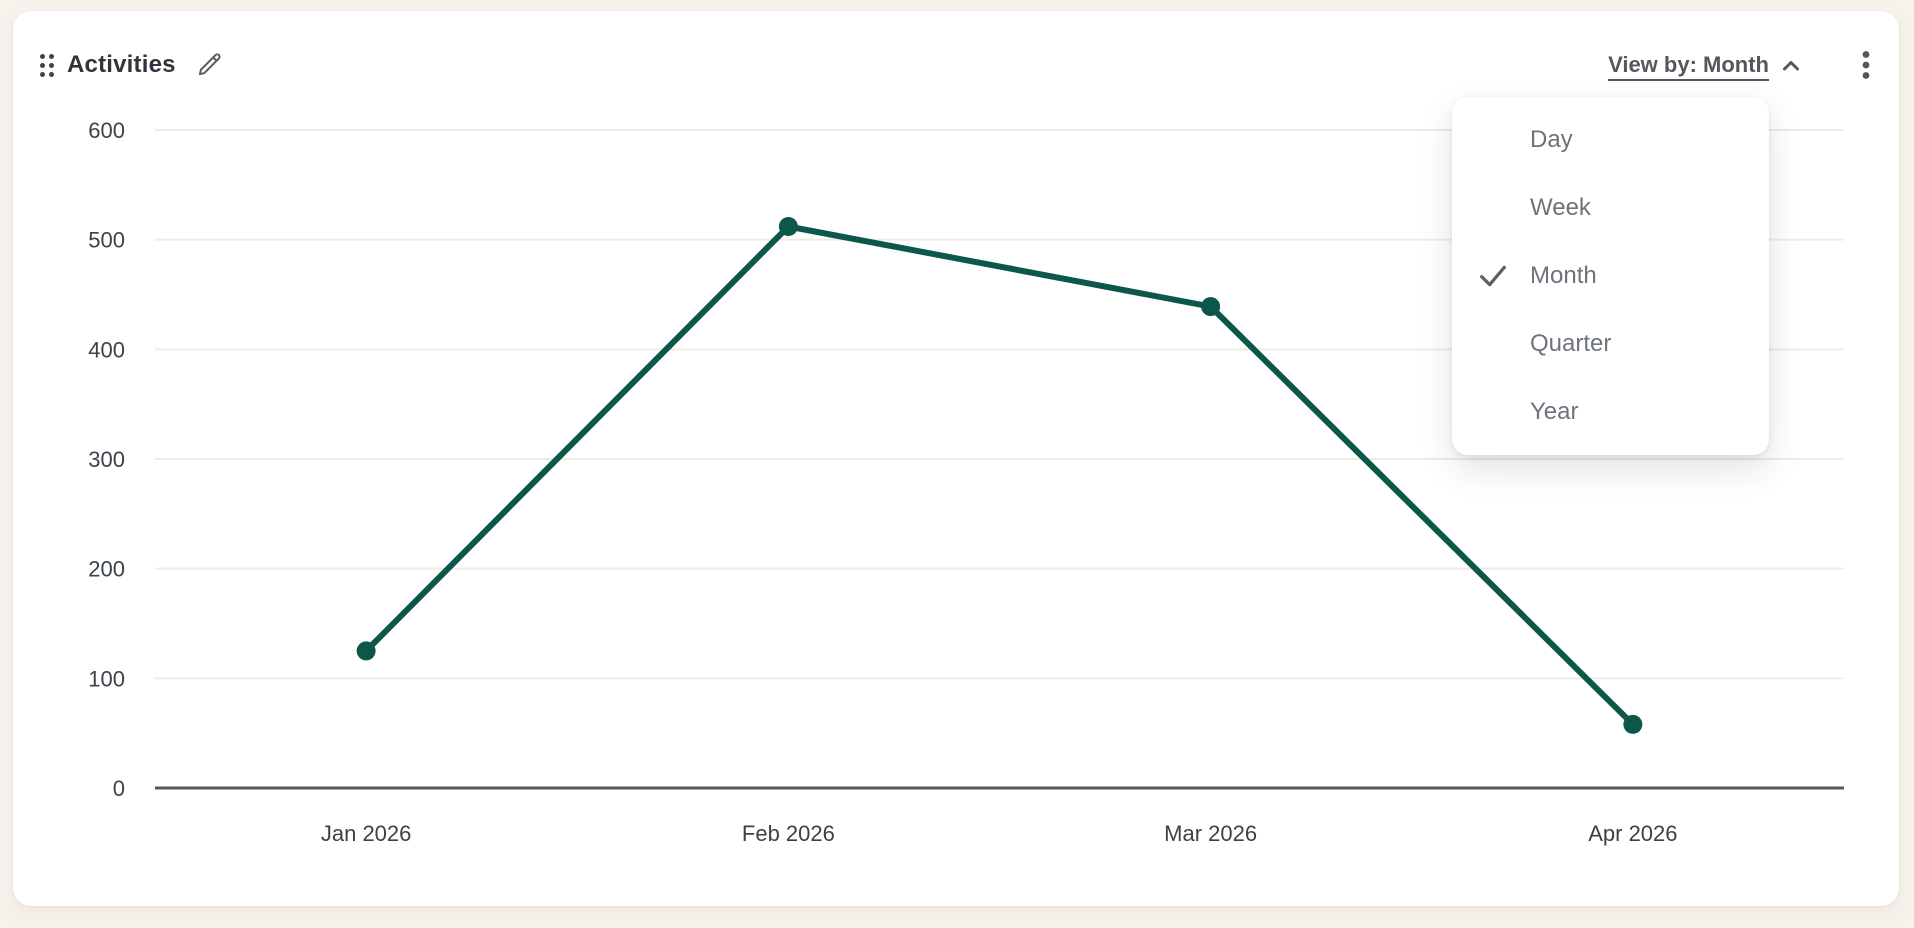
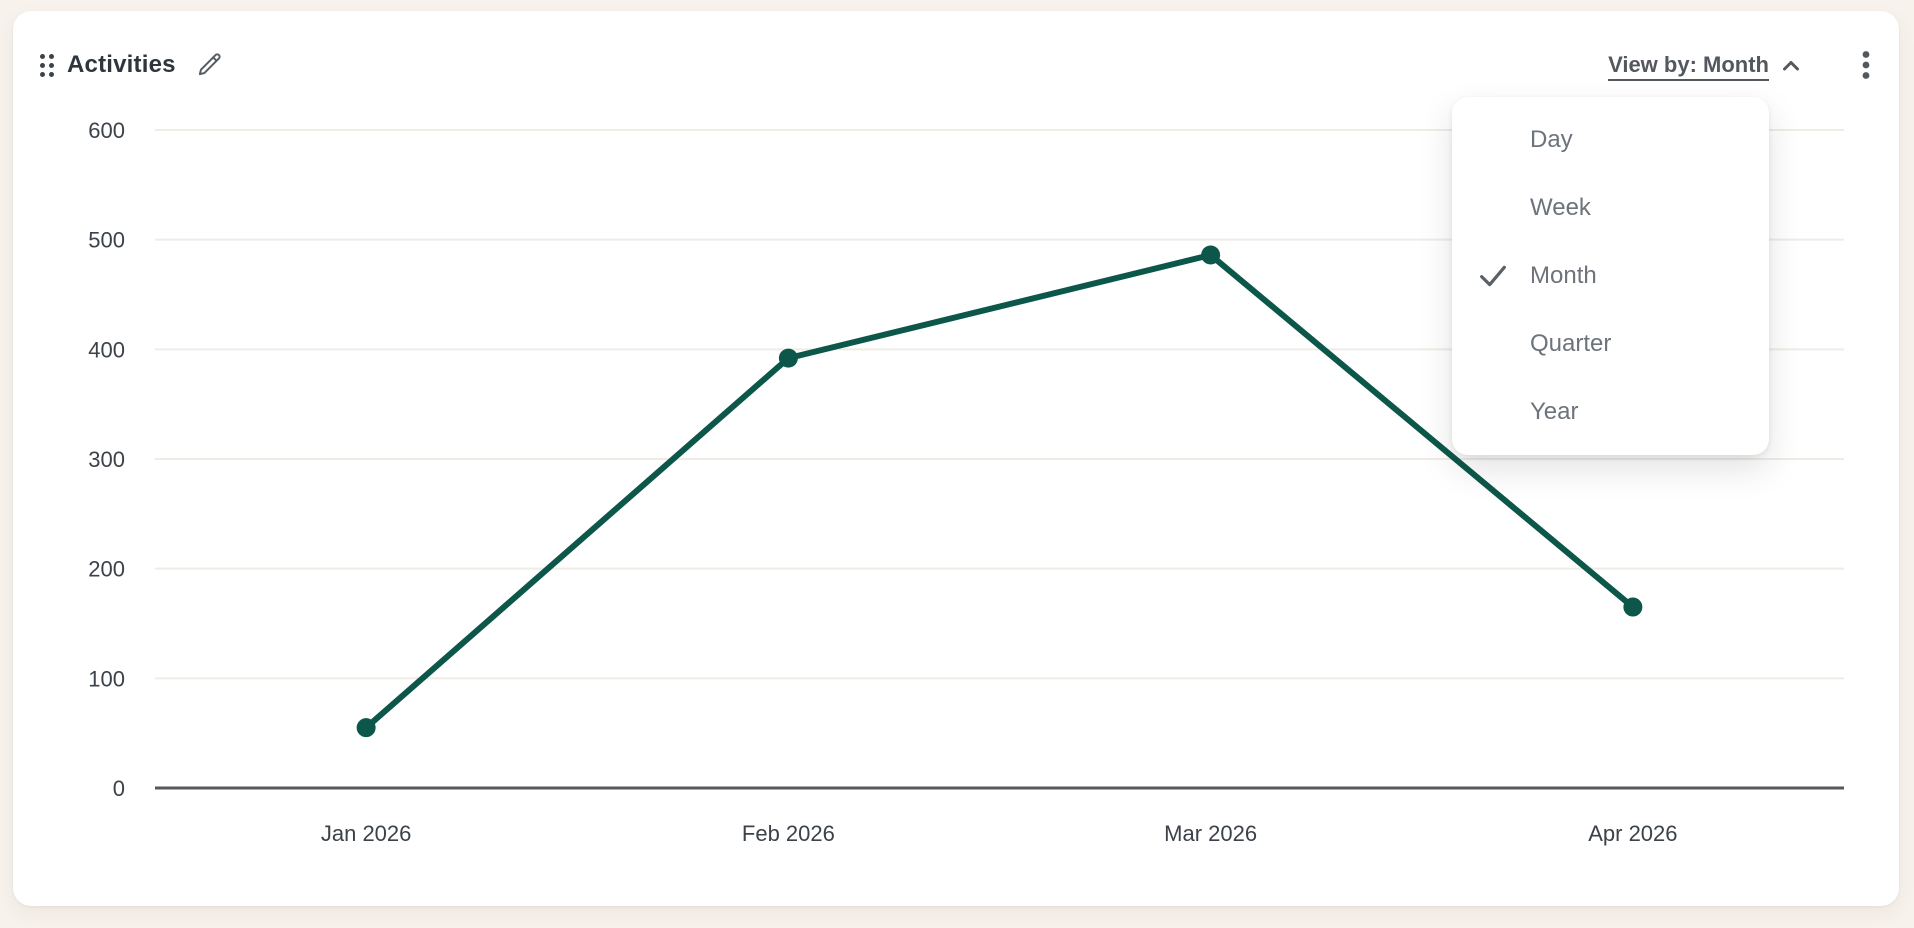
Jan 2026: 125 -> 55
Feb 2026: 512 -> 392
Mar 2026: 439 -> 486
Apr 2026: 58 -> 165
